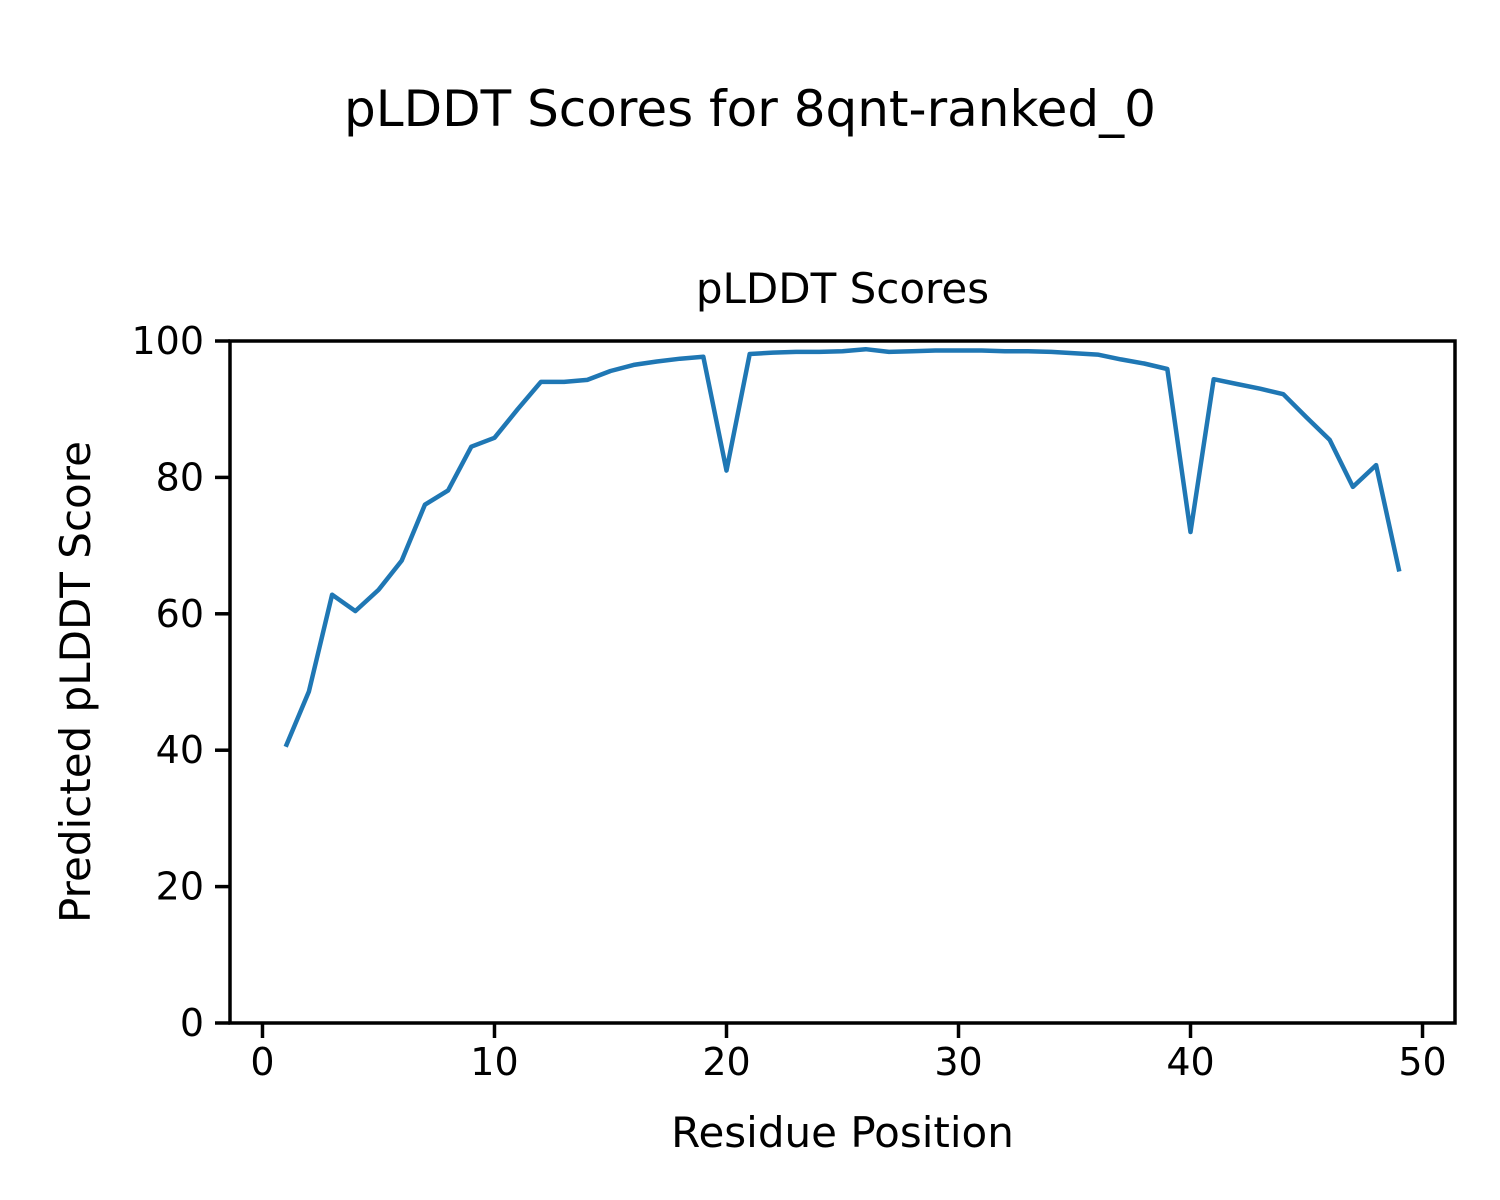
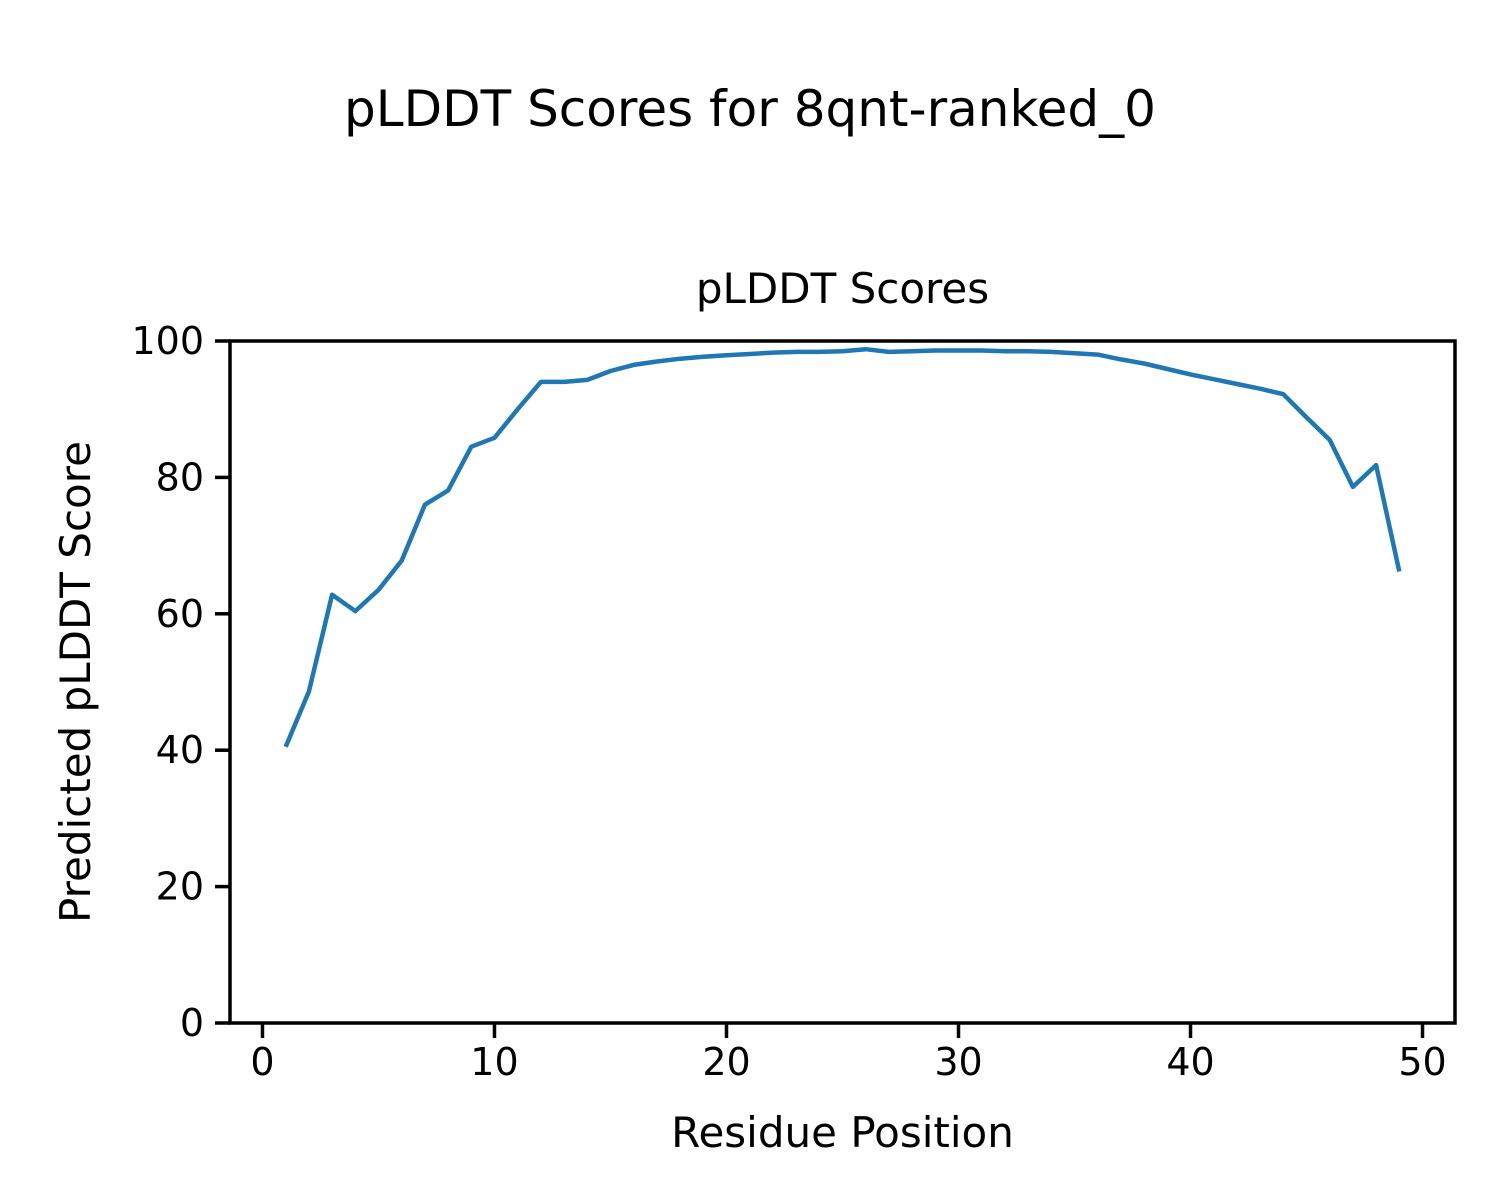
20: 81 -> 98
40: 72 -> 95
